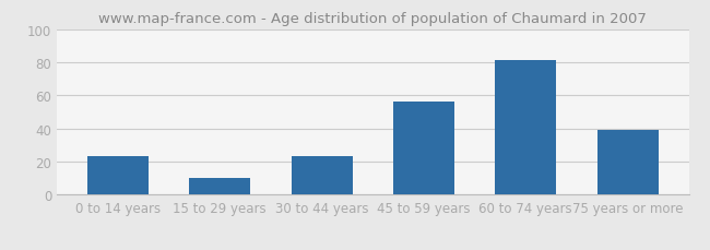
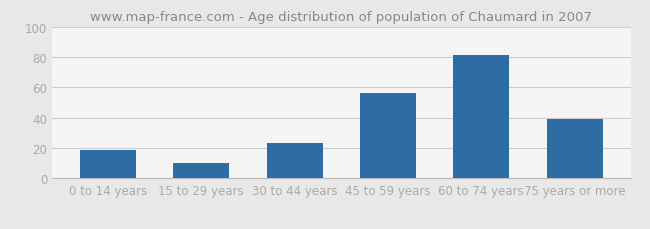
0 to 14 years: 23 -> 19
